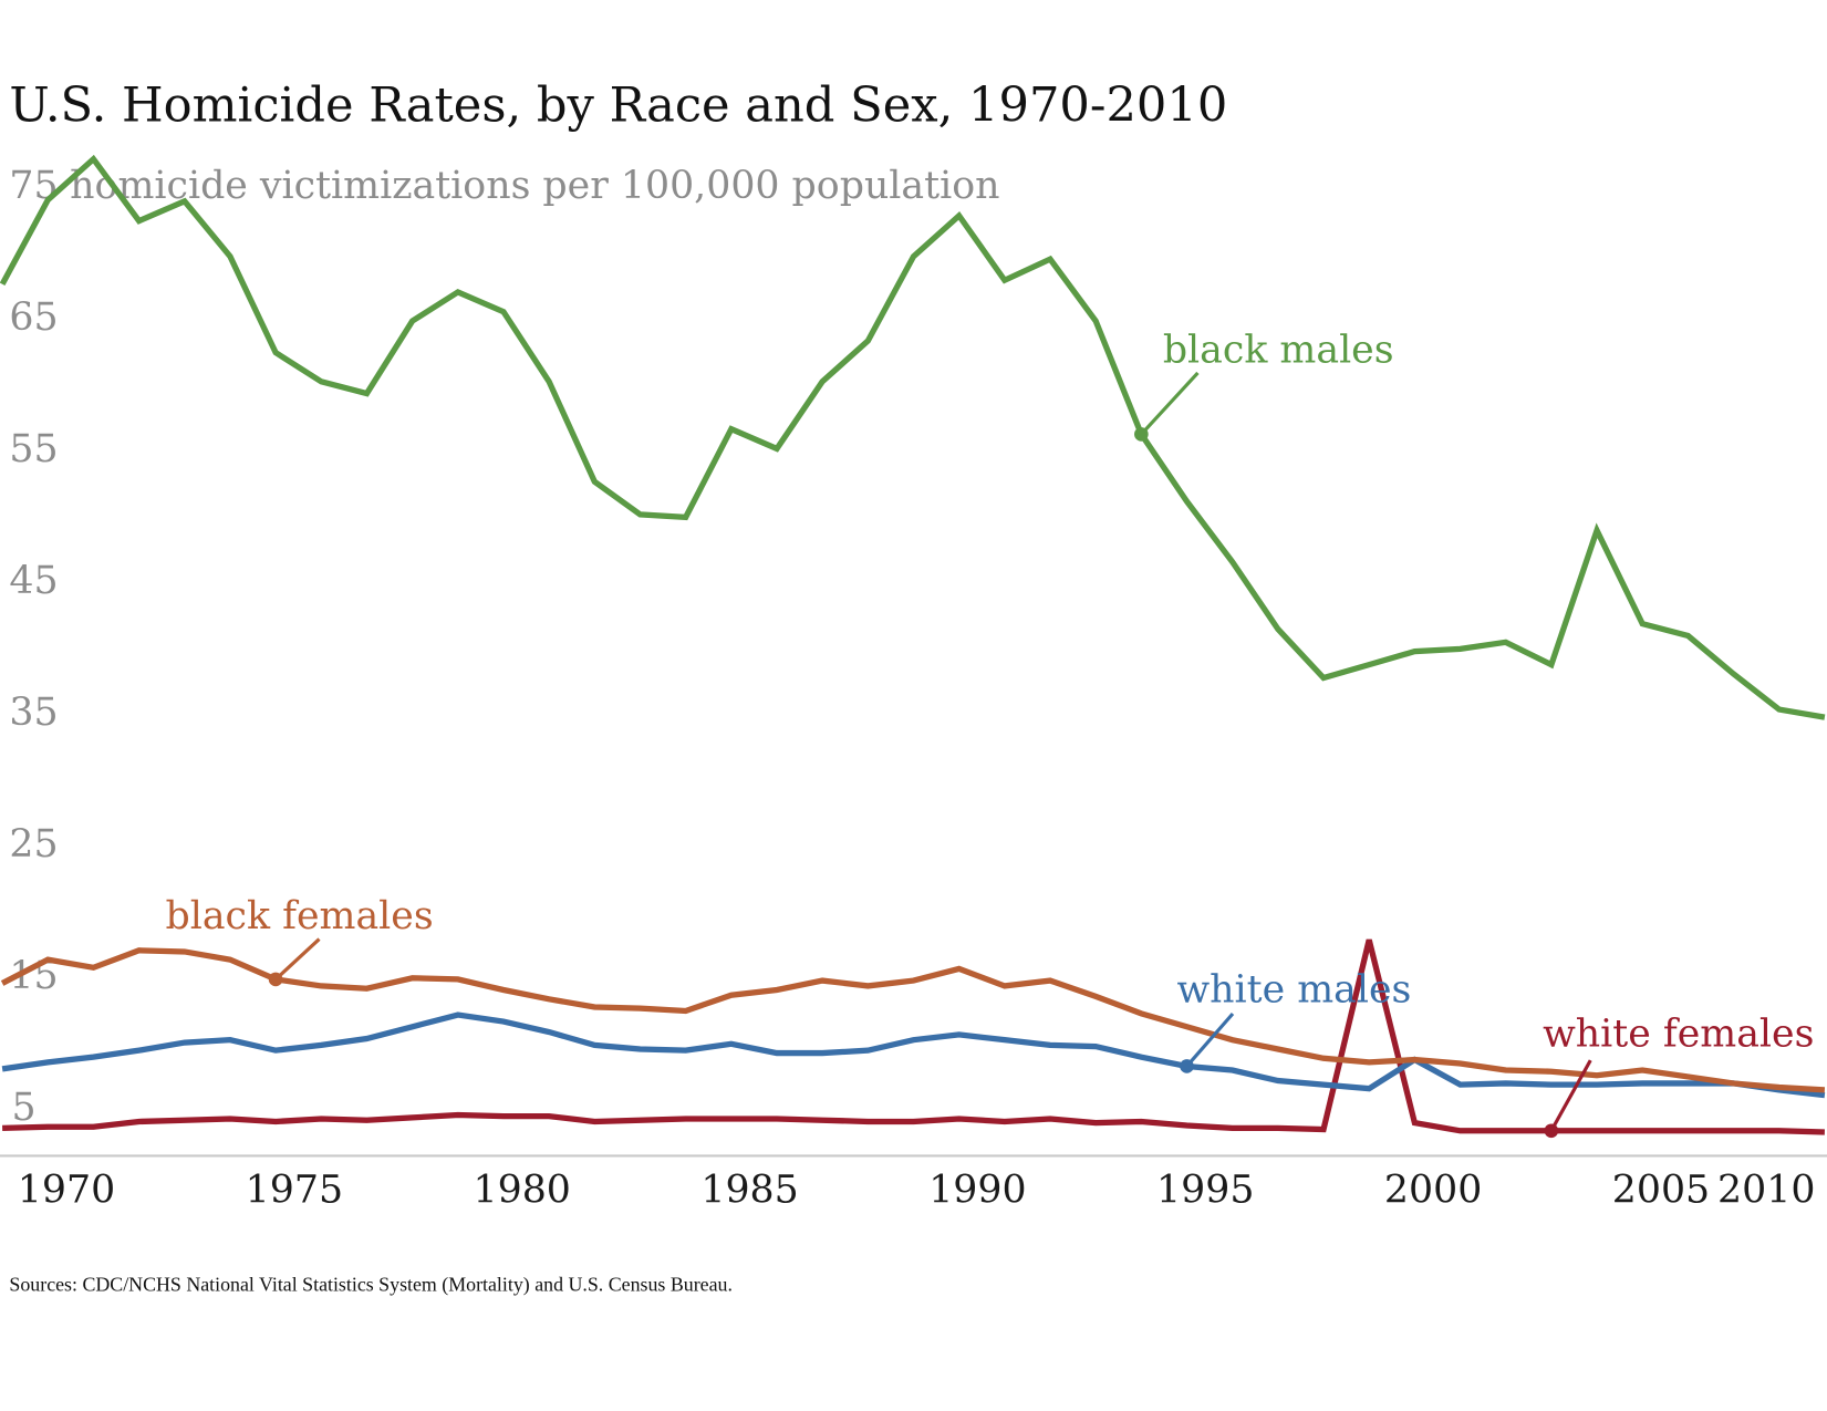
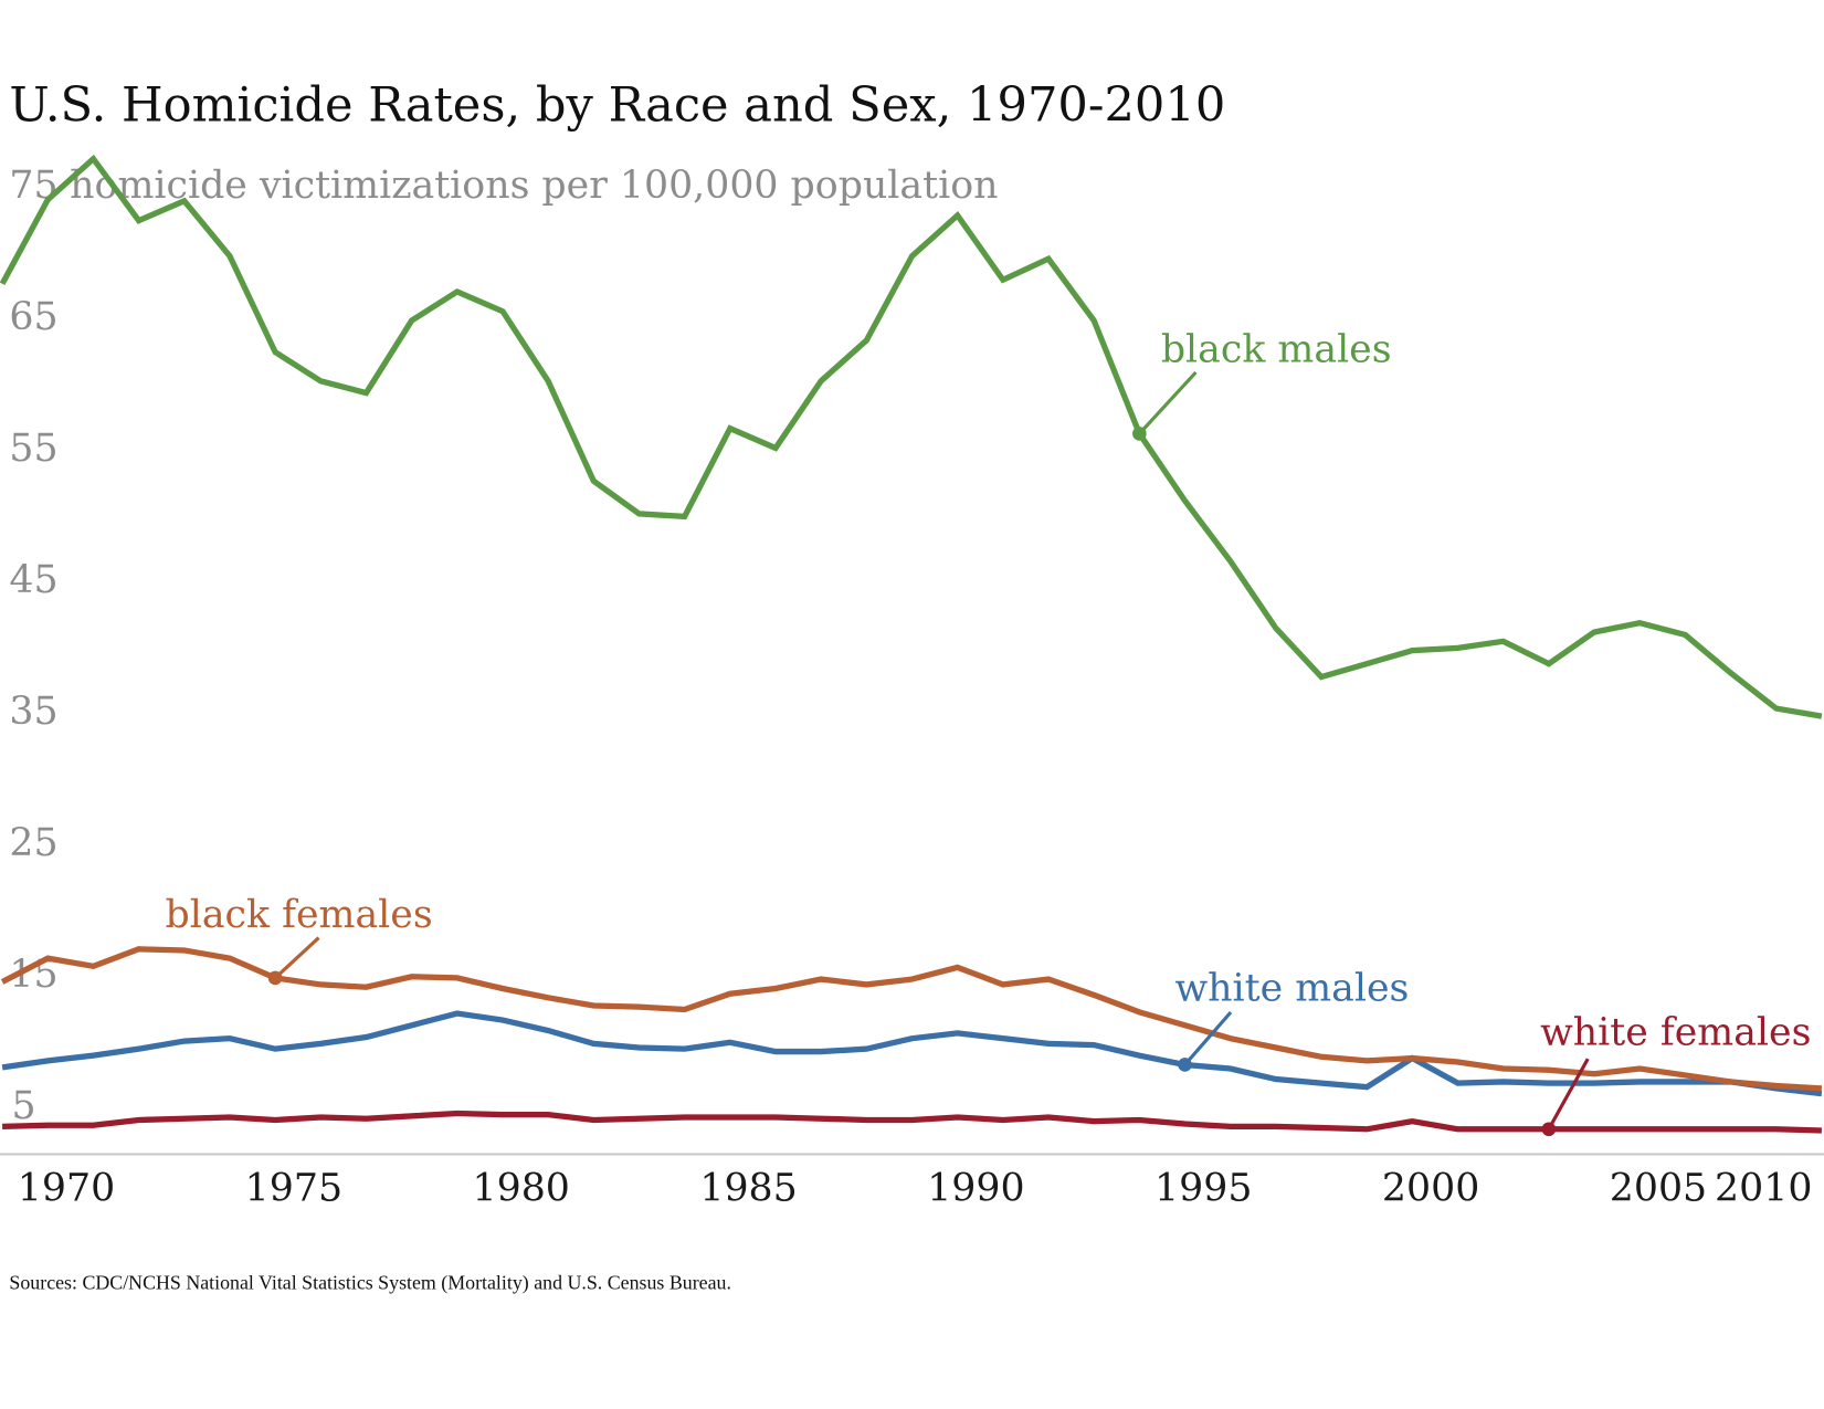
white females/2000: 17.6 -> 3.1
black males/2005: 48.7 -> 40.9
